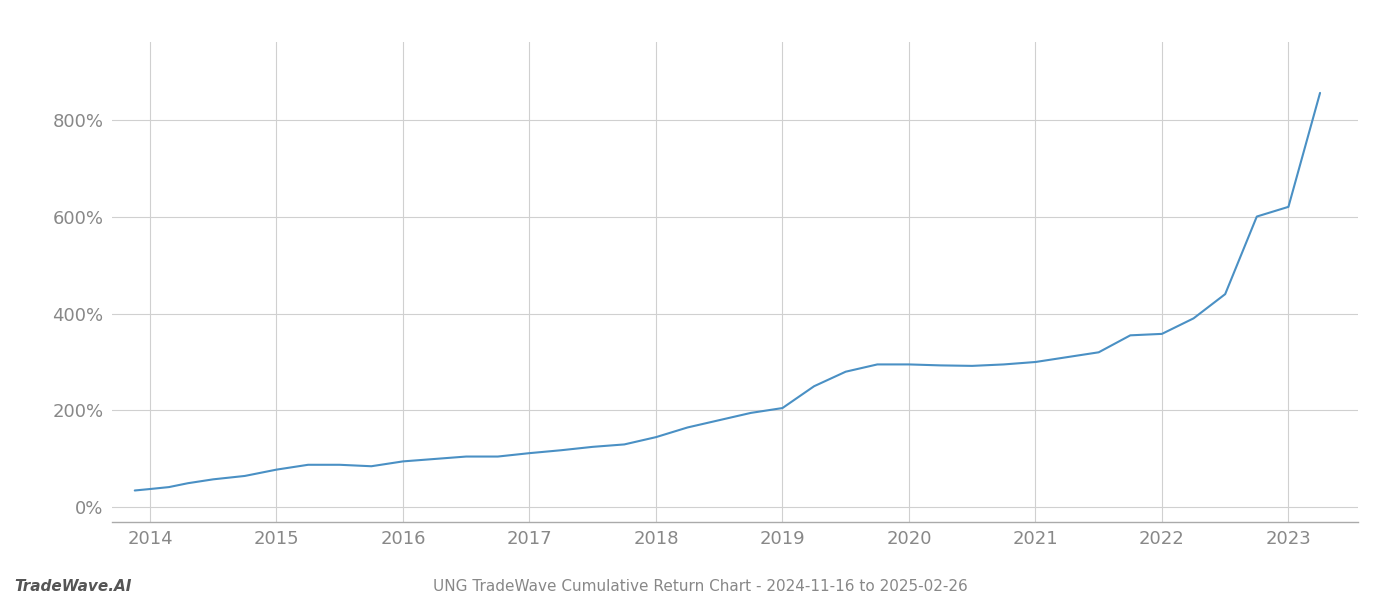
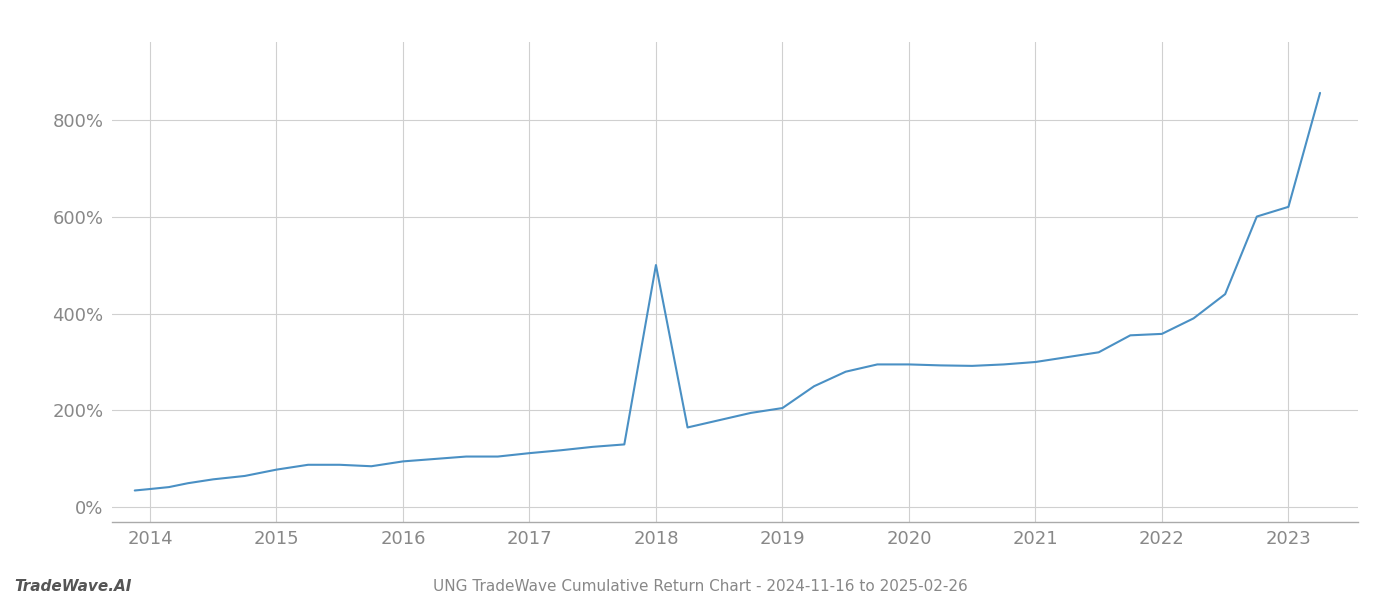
2018: 145% -> 500%
